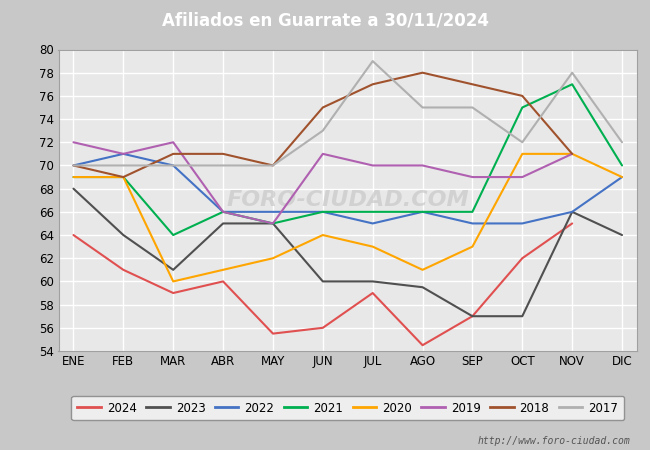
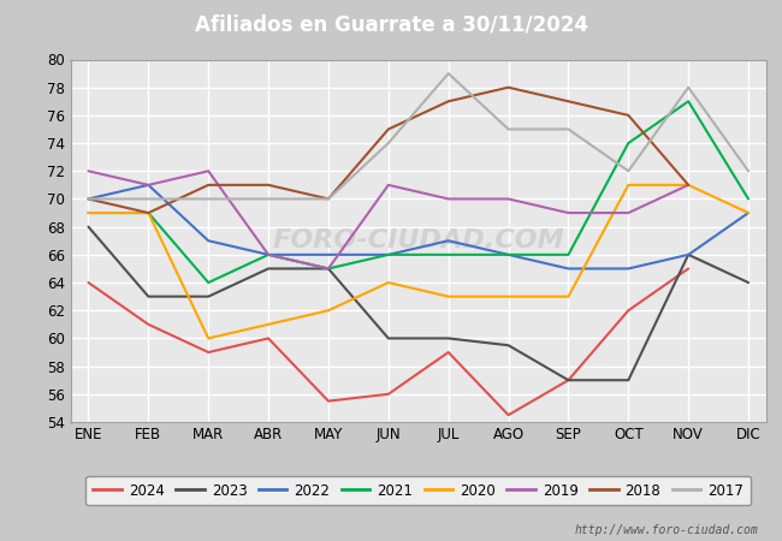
2023/FEB: 64.0 -> 63.0
2023/MAR: 61.0 -> 63.0
2022/MAR: 70 -> 67
2017/JUN: 73 -> 74
2022/JUL: 65 -> 67
2020/AGO: 61 -> 63
2021/OCT: 75 -> 74
